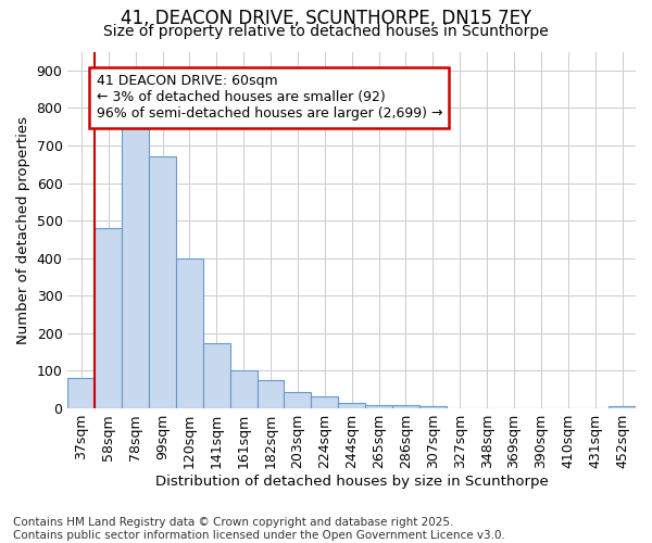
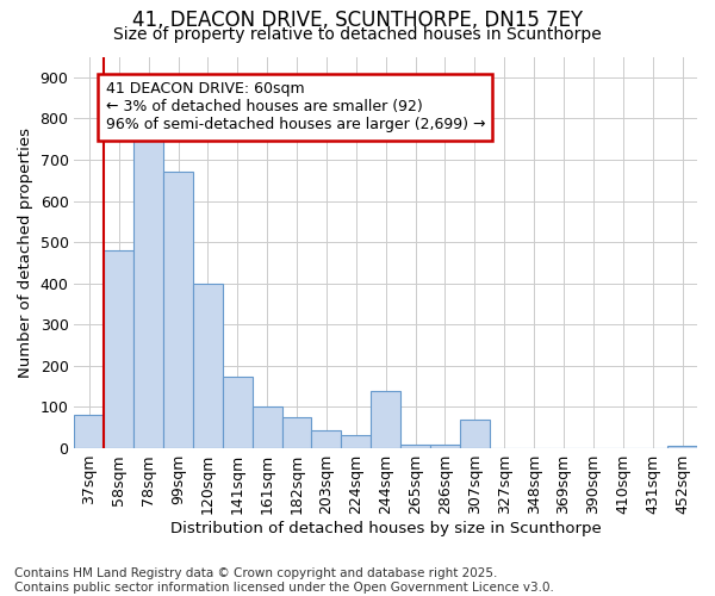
244sqm: 15 -> 140
307sqm: 5 -> 70
